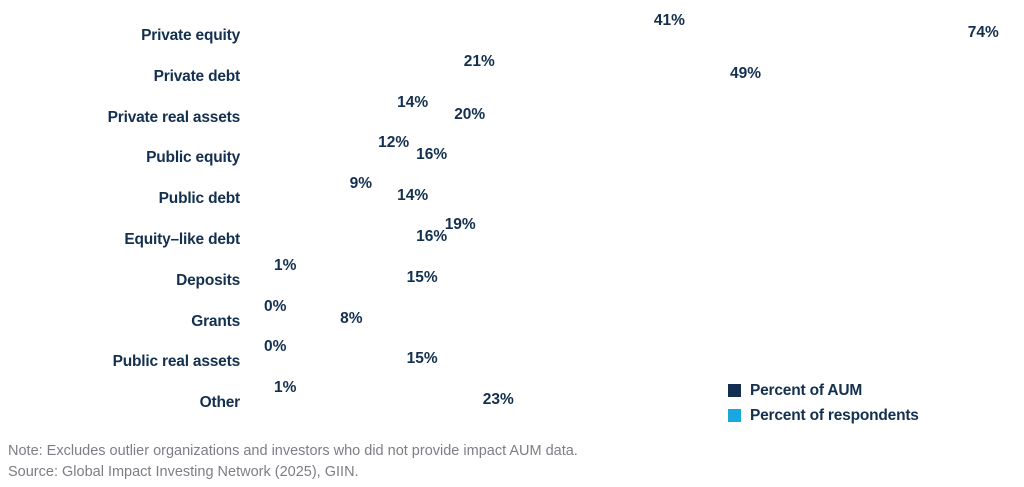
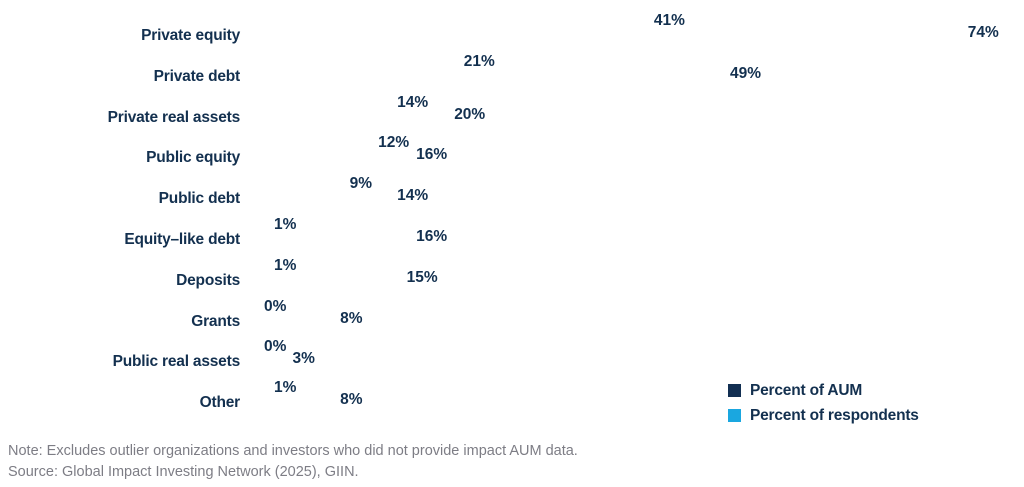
Percent of AUM/Equity–like debt: 19% -> 1%
Percent of respondents/Public real assets: 15% -> 3%
Percent of respondents/Other: 23% -> 8%
